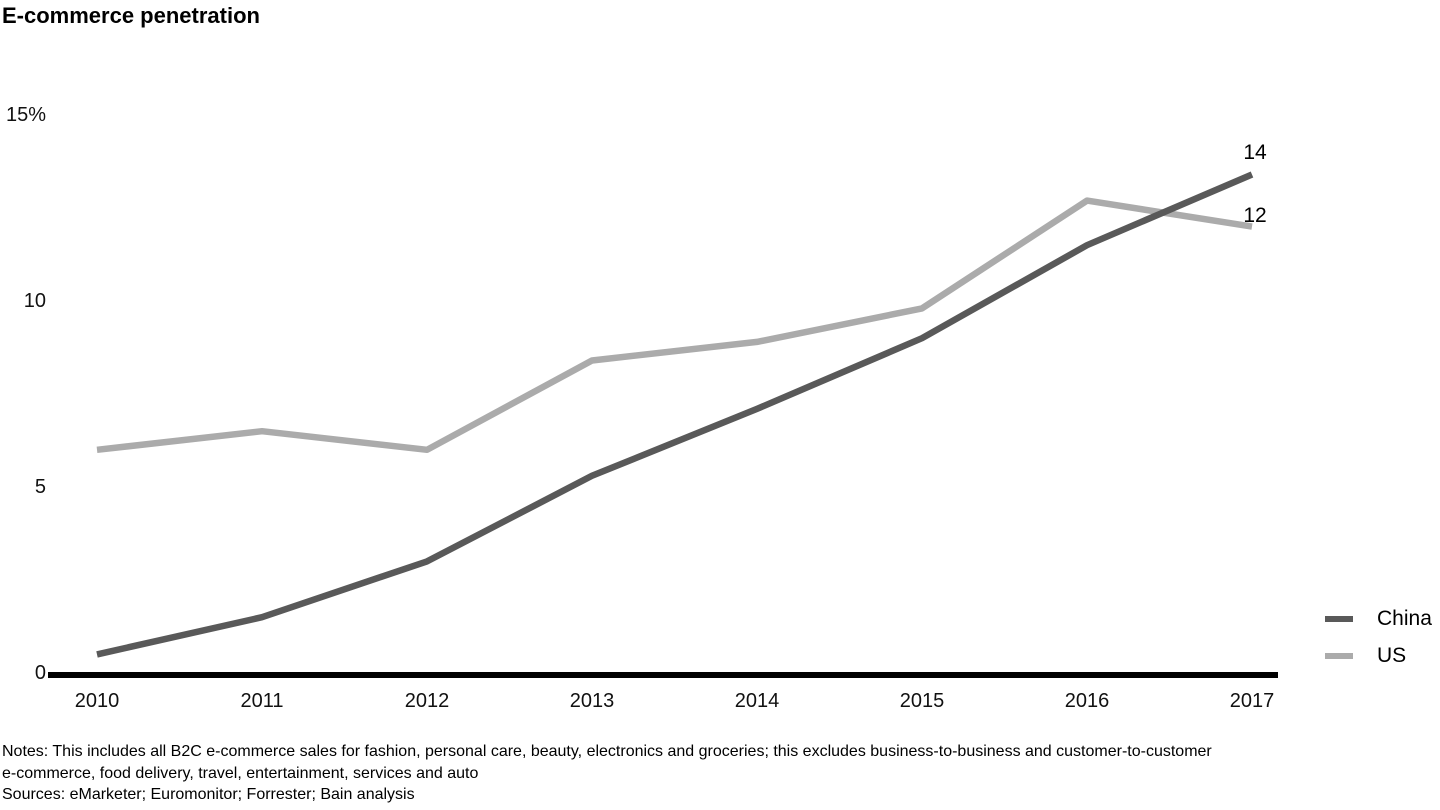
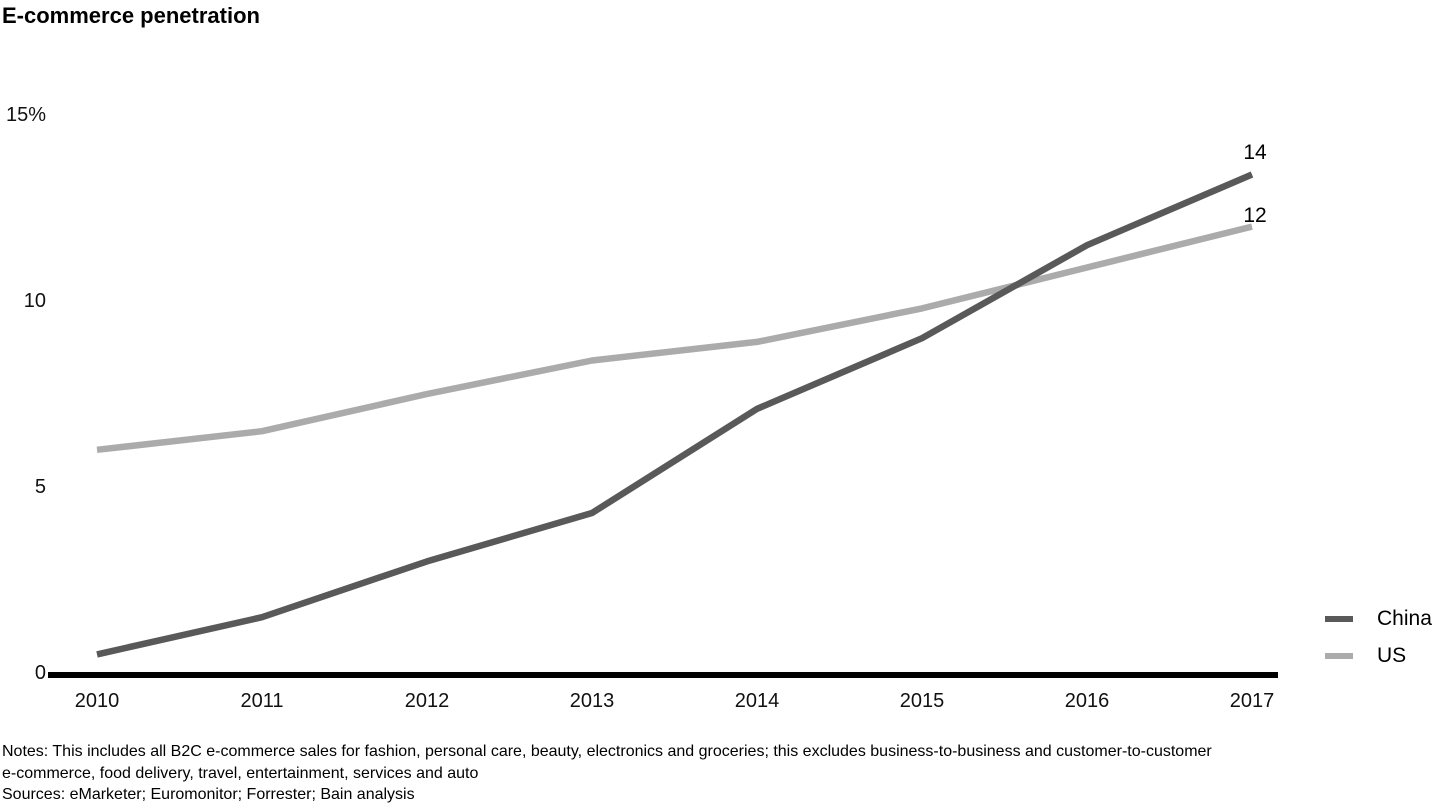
US/2012: 6.0% -> 7.5%
China/2013: 5.3% -> 4.3%
US/2016: 12.7% -> 10.9%
